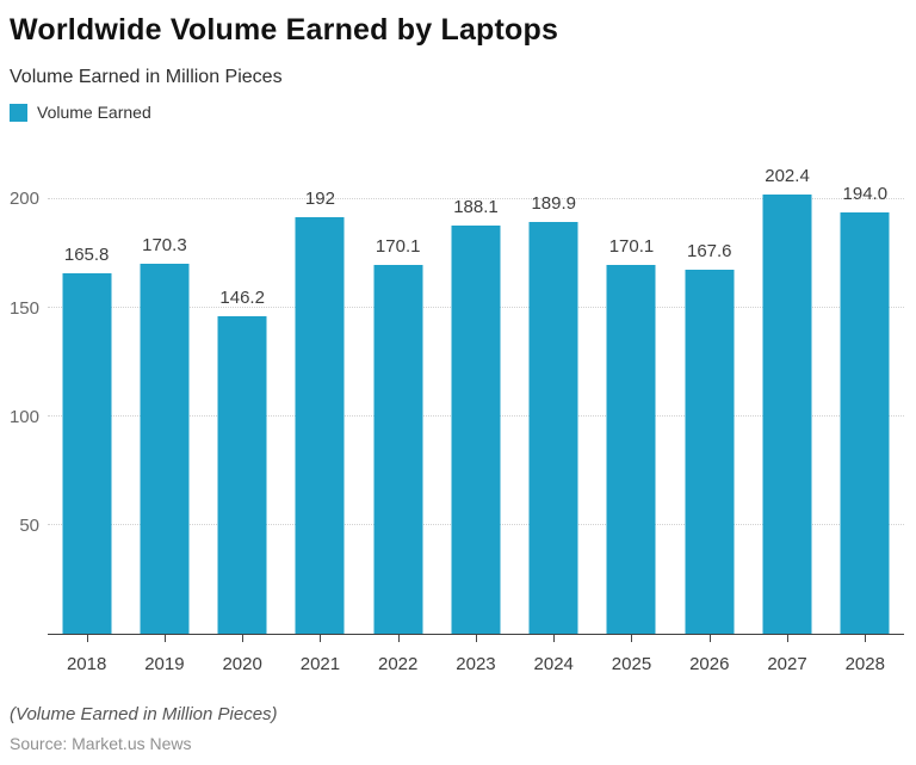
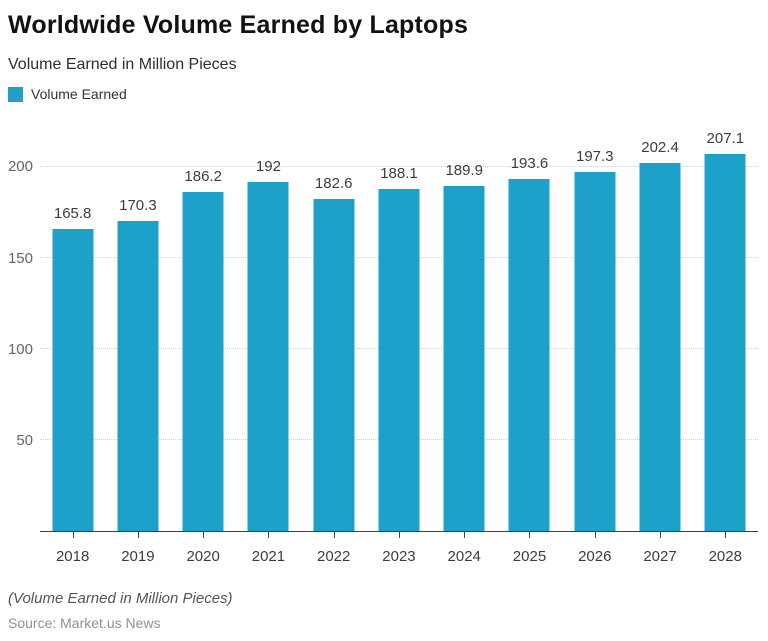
2020: 146.2 -> 186.2
2022: 170.1 -> 182.6
2025: 170.1 -> 193.6
2026: 167.6 -> 197.3
2028: 194.0 -> 207.1
